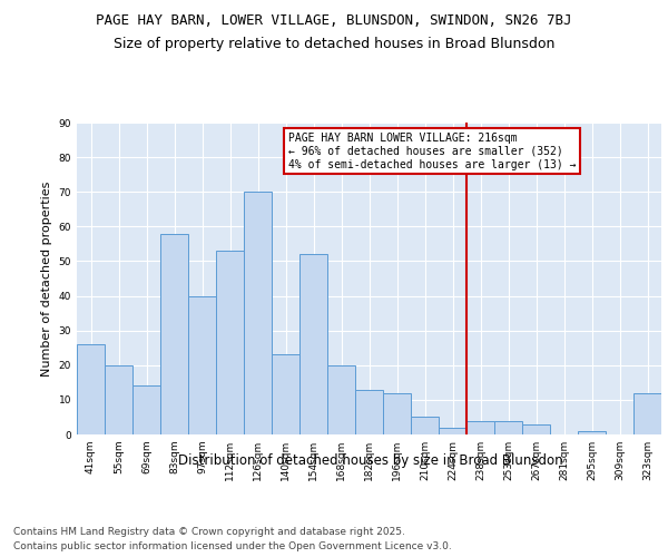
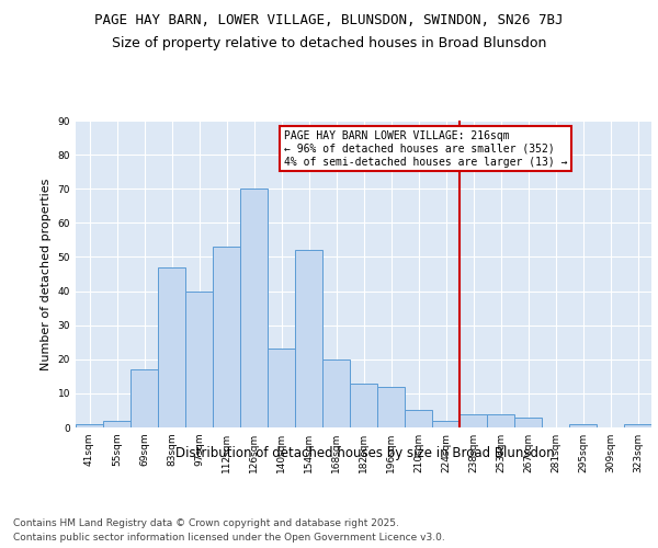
41sqm: 26 -> 1
55sqm: 20 -> 2
69sqm: 14 -> 17
83sqm: 58 -> 47
323sqm: 12 -> 1
